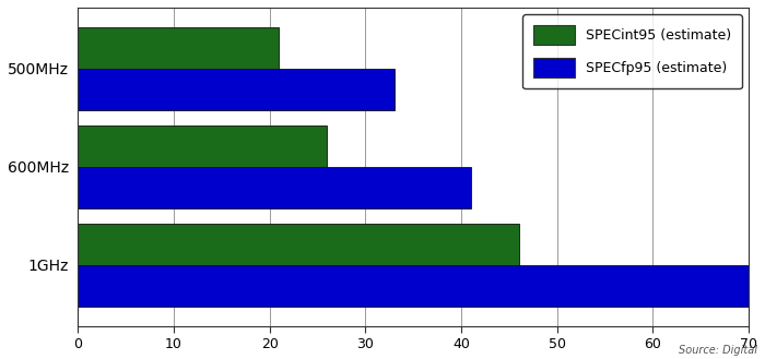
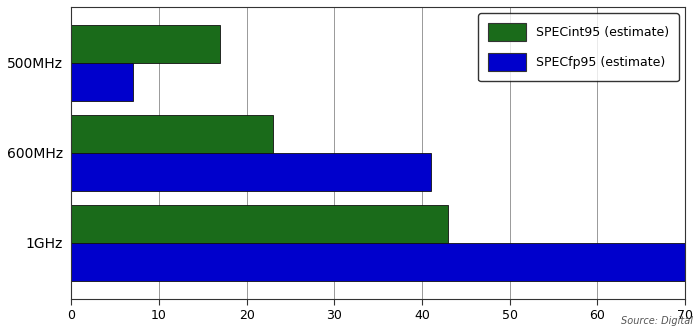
SPECint95 (estimate)/500MHz: 21 -> 17
SPECfp95 (estimate)/500MHz: 33 -> 7
SPECint95 (estimate)/600MHz: 26 -> 23
SPECint95 (estimate)/1GHz: 46 -> 43
